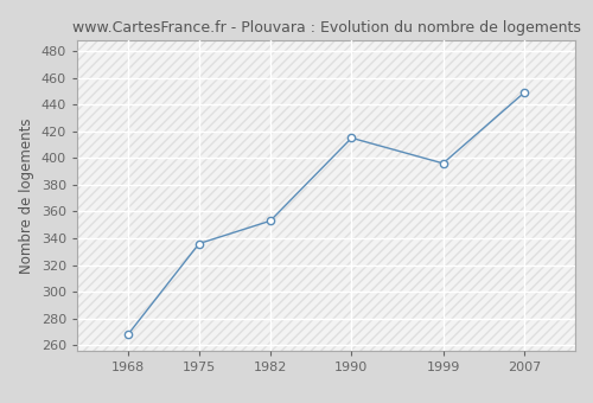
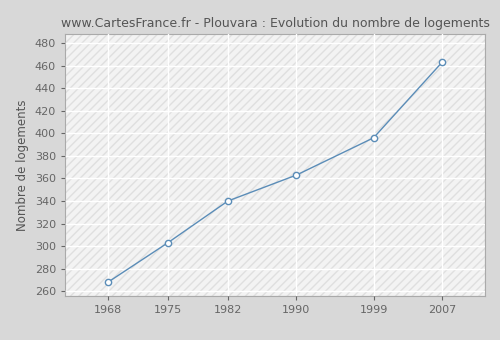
1975: 336 -> 303
1982: 353 -> 340
1990: 415 -> 363
2007: 449 -> 463
